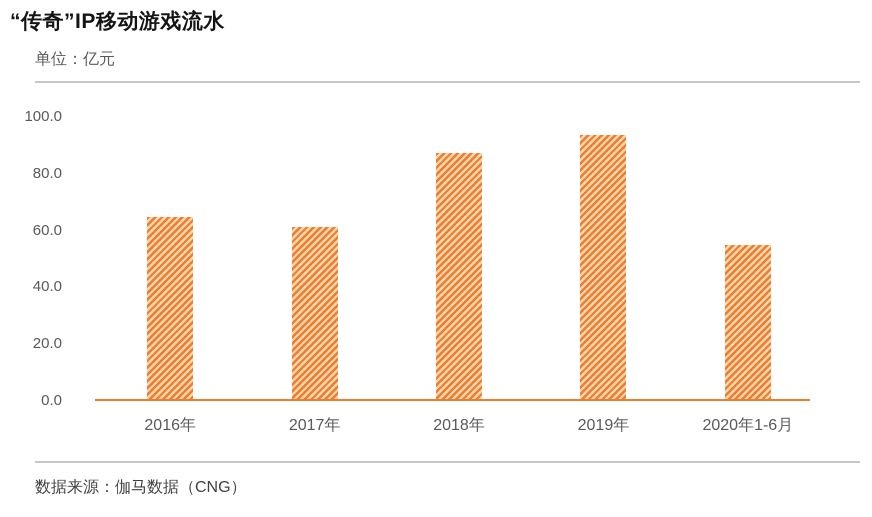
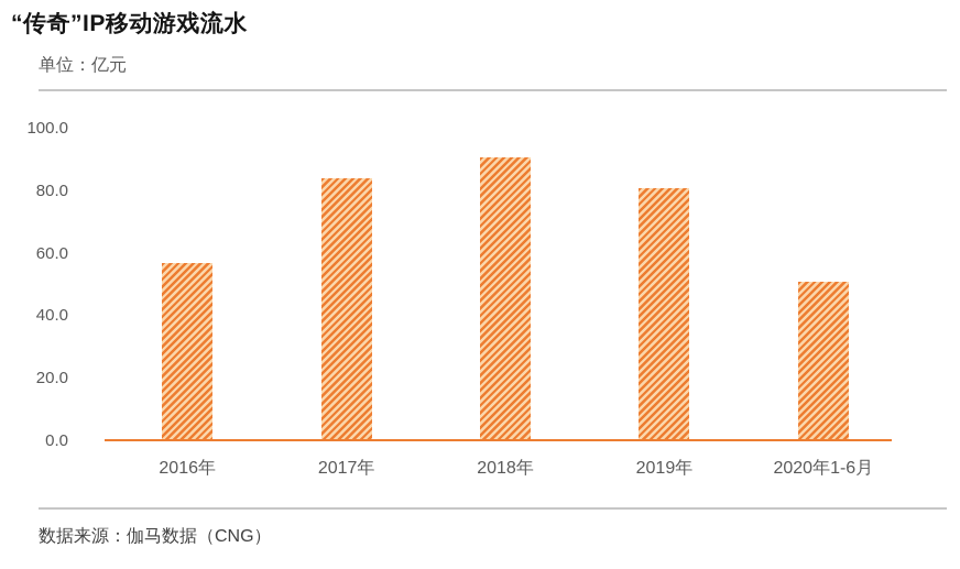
2016年: 65 -> 57
2017年: 61 -> 84
2018年: 87 -> 91
2019年: 94 -> 81
2020年1-6月: 55 -> 51
